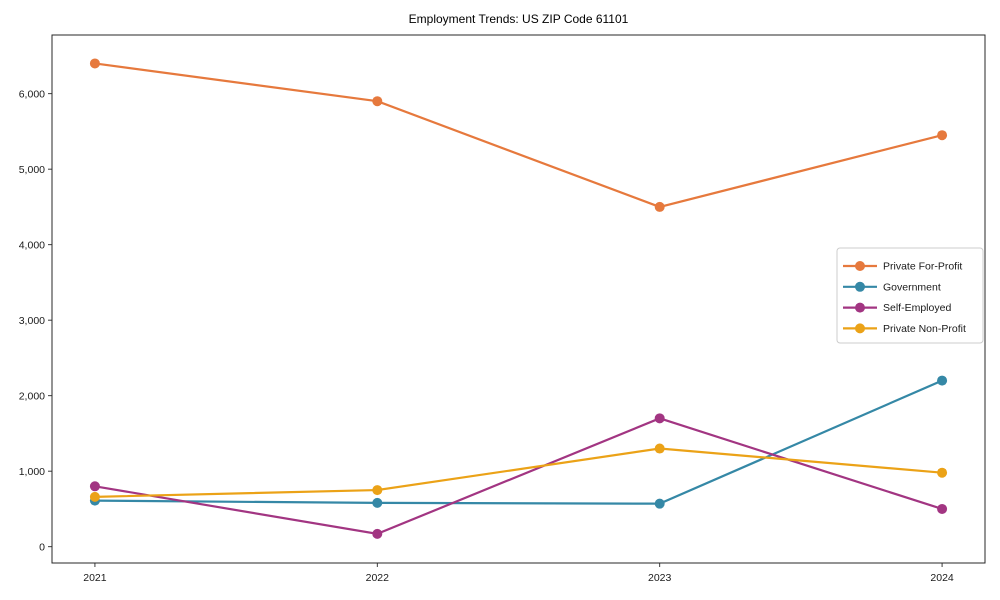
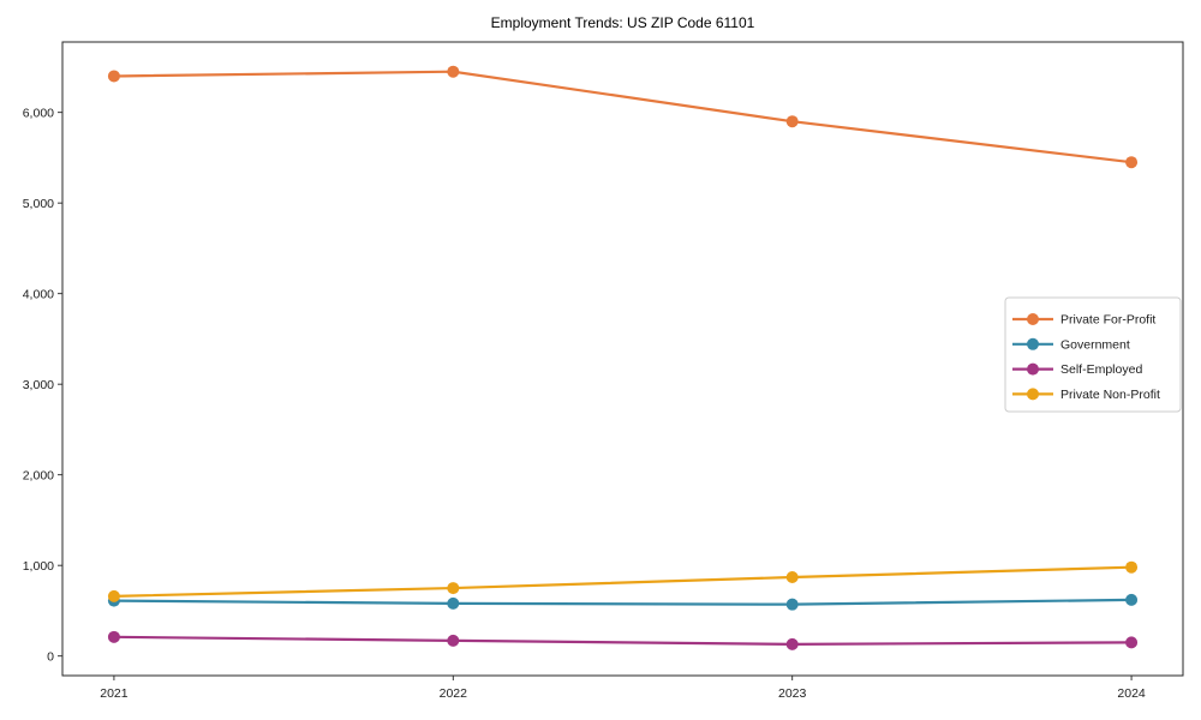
Self-Employed/2021: 800 -> 200
Private For-Profit/2022: 5900 -> 6400
Private For-Profit/2023: 4500 -> 5900
Self-Employed/2023: 1700 -> 100
Private Non-Profit/2023: 1300 -> 900
Government/2024: 2200 -> 600
Self-Employed/2024: 500 -> 200
